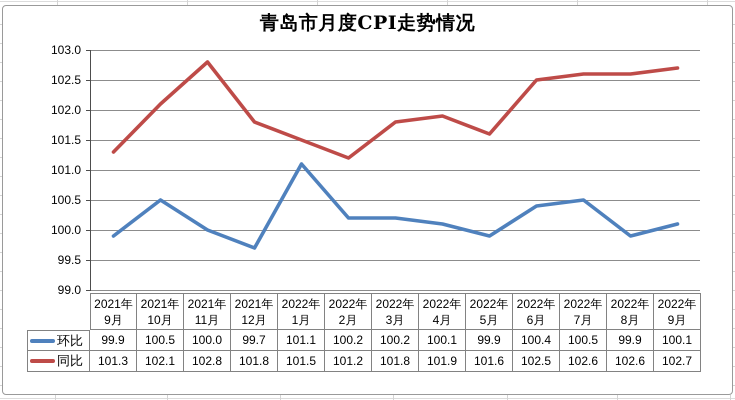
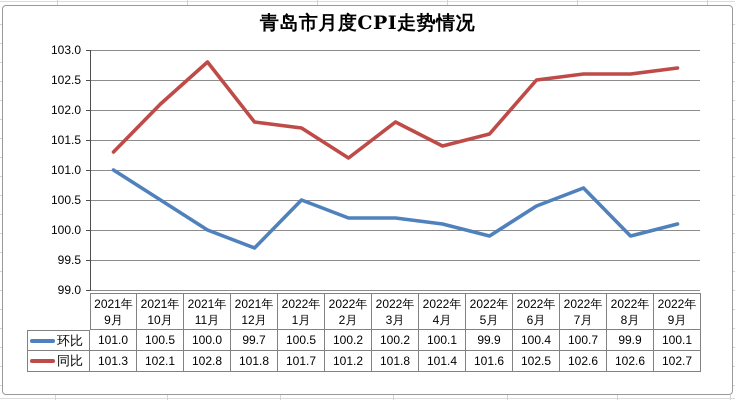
环比/2021年9月: 99.9 -> 101.0
环比/2022年1月: 101.1 -> 100.5
同比/2022年1月: 101.5 -> 101.7
同比/2022年4月: 101.9 -> 101.4
环比/2022年7月: 100.5 -> 100.7
